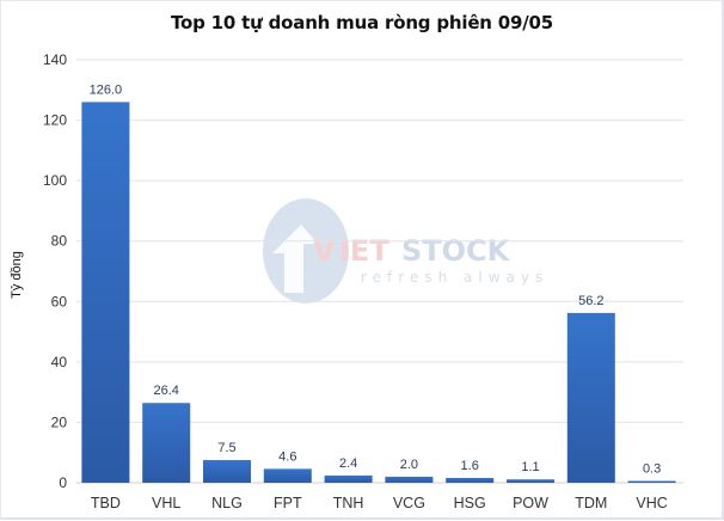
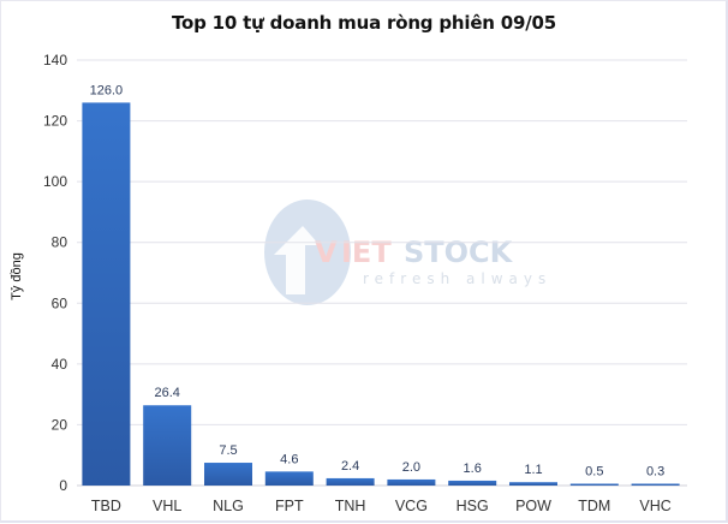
TDM: 56.2 -> 0.5
